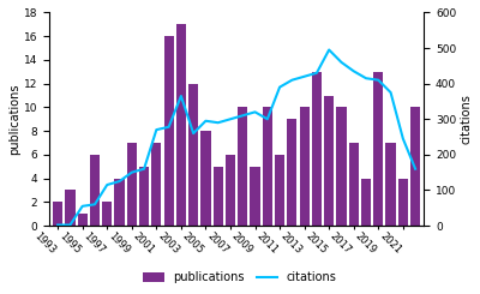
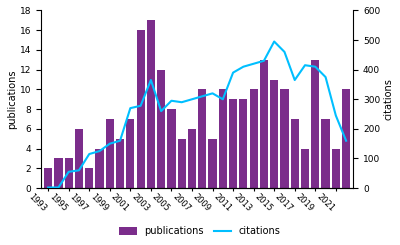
publications/1995: 1 -> 3
publications/2011: 6 -> 9
citations/2017: 435 -> 365
